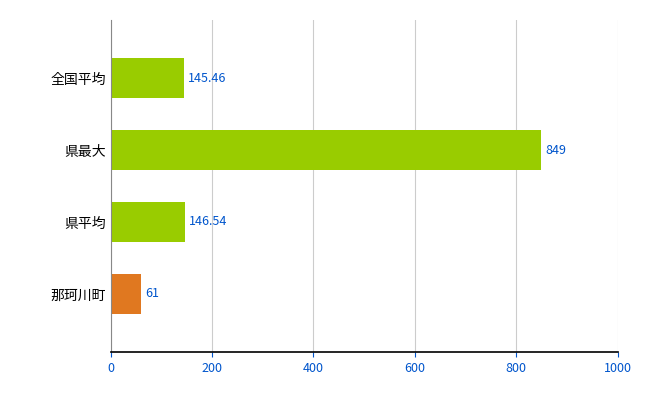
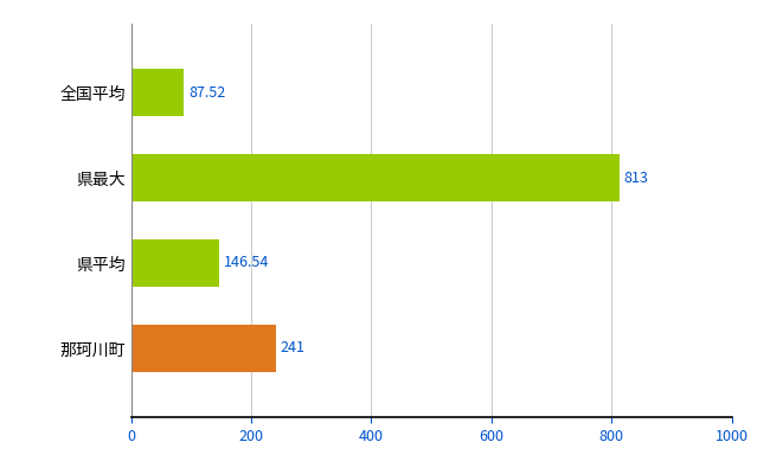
全国平均: 145.46 -> 87.52
県最大: 849 -> 813
那珂川町: 61 -> 241
